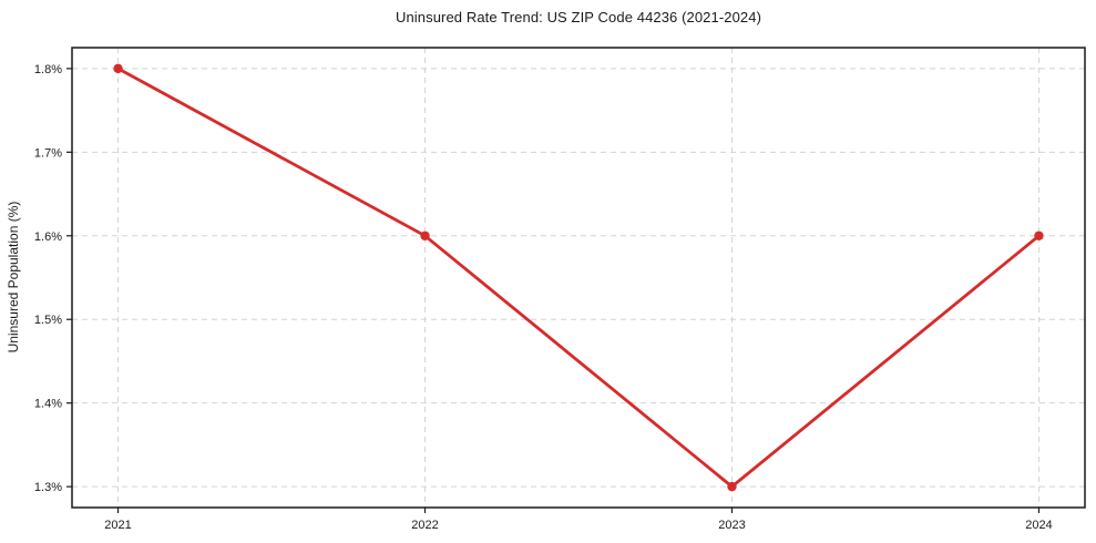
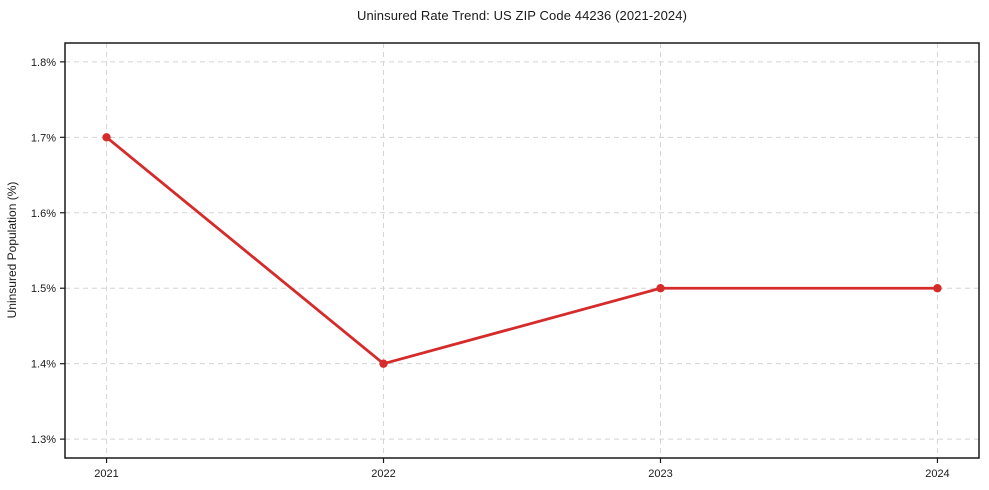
2021: 1.8% -> 1.7%
2022: 1.6% -> 1.4%
2023: 1.3% -> 1.5%
2024: 1.6% -> 1.5%
